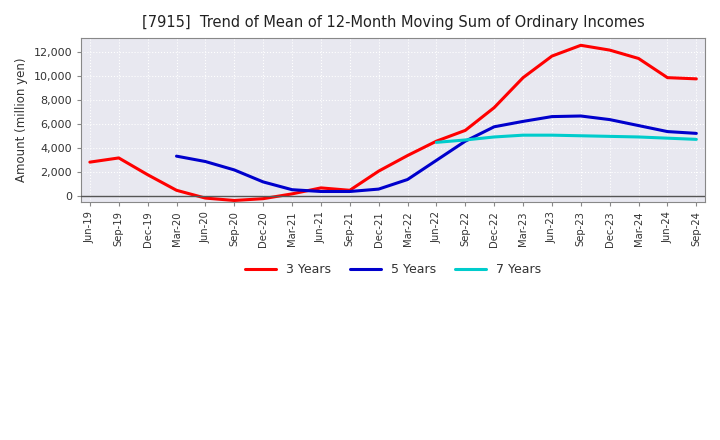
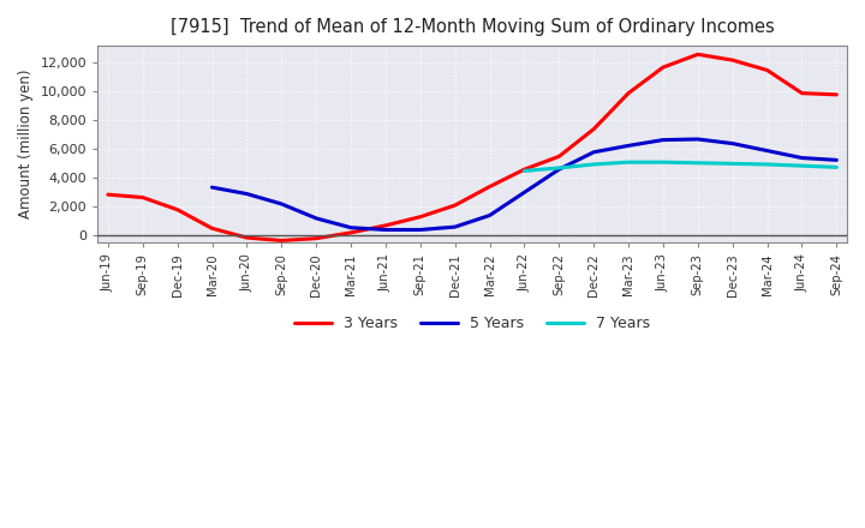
3 Years/Sep-19: 3,200 -> 2,600
3 Years/Sep-21: 500 -> 1,300
